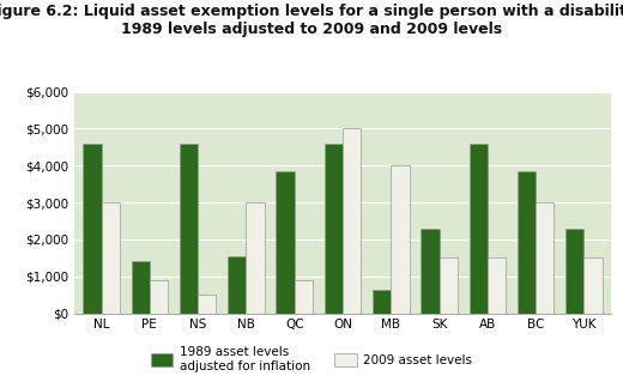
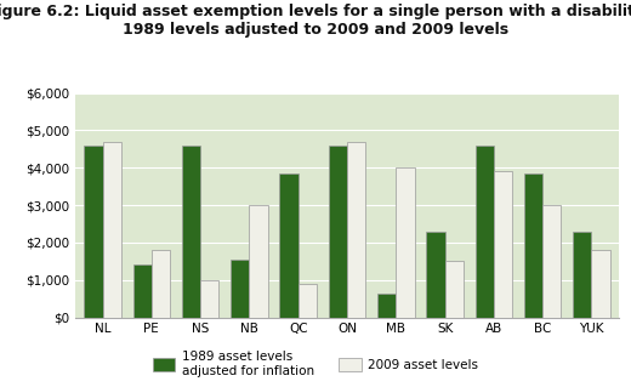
2009 asset levels/NL: $3,000 -> $4,700
2009 asset levels/PE: $900 -> $1,800
2009 asset levels/NS: $500 -> $1,000
2009 asset levels/ON: $5,000 -> $4,700
2009 asset levels/AB: $1,500 -> $3,900
2009 asset levels/YUK: $1,500 -> $1,800
